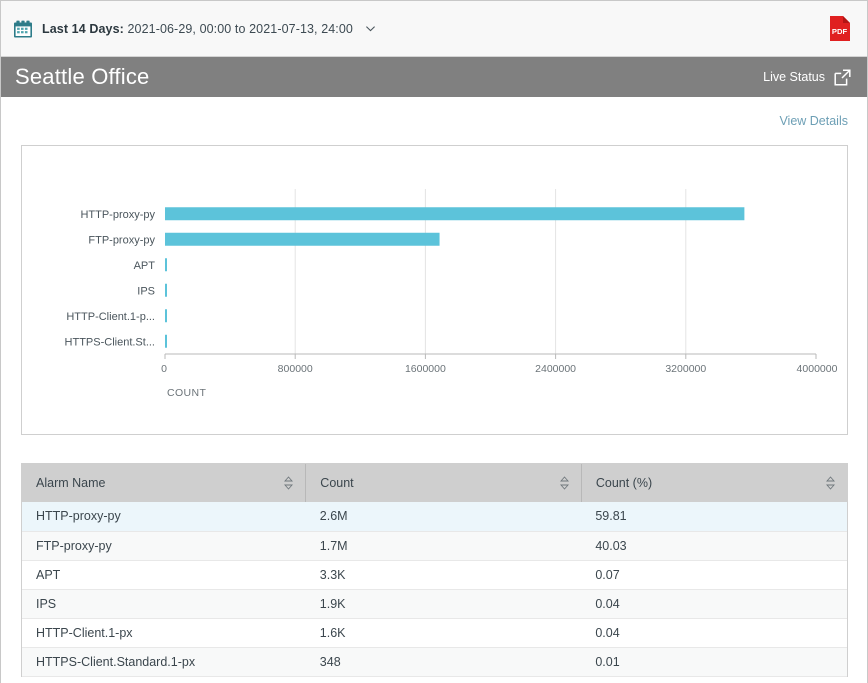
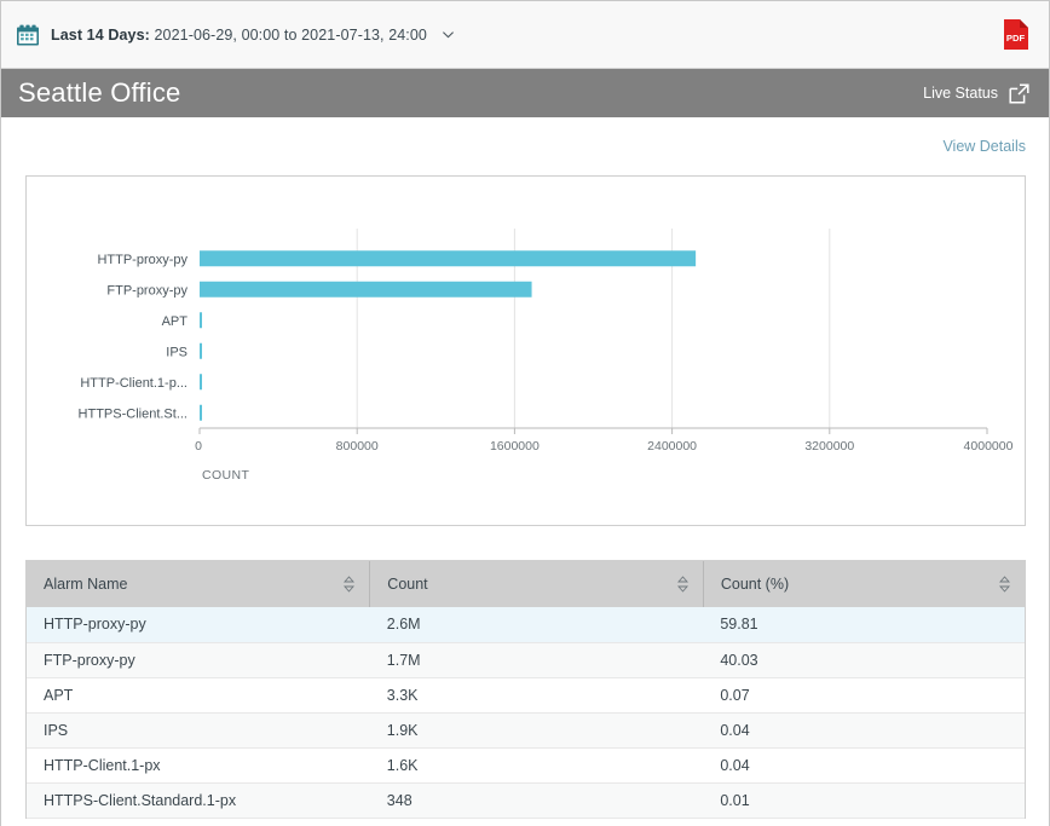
HTTP-proxy-py: 3560000 -> 2520000
